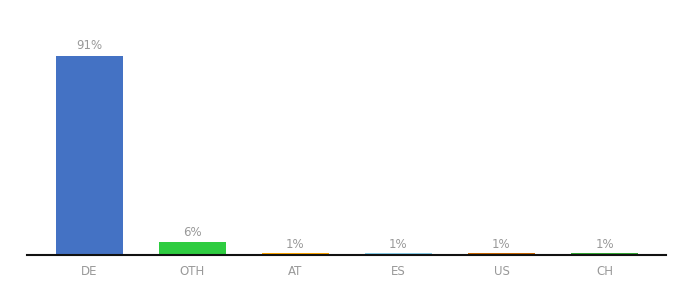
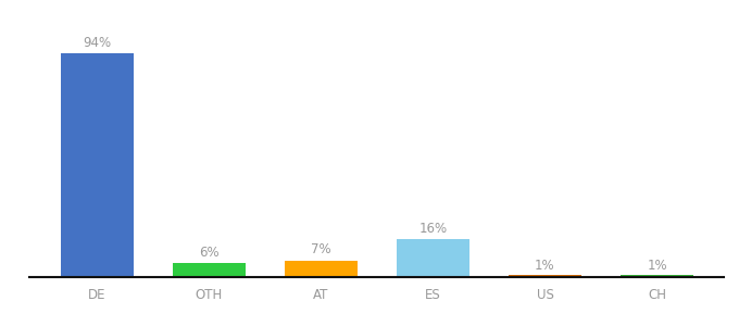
DE: 91% -> 94%
AT: 1% -> 7%
ES: 1% -> 16%
